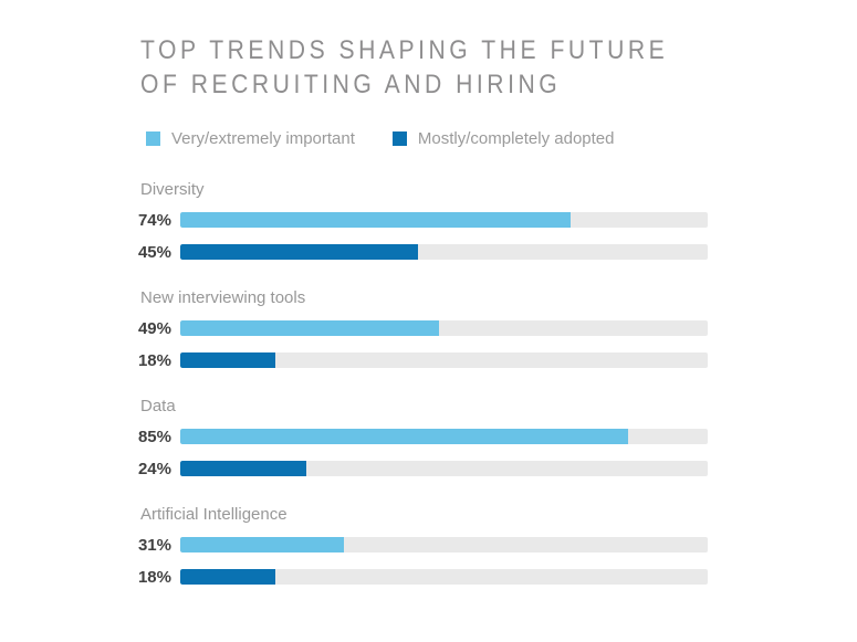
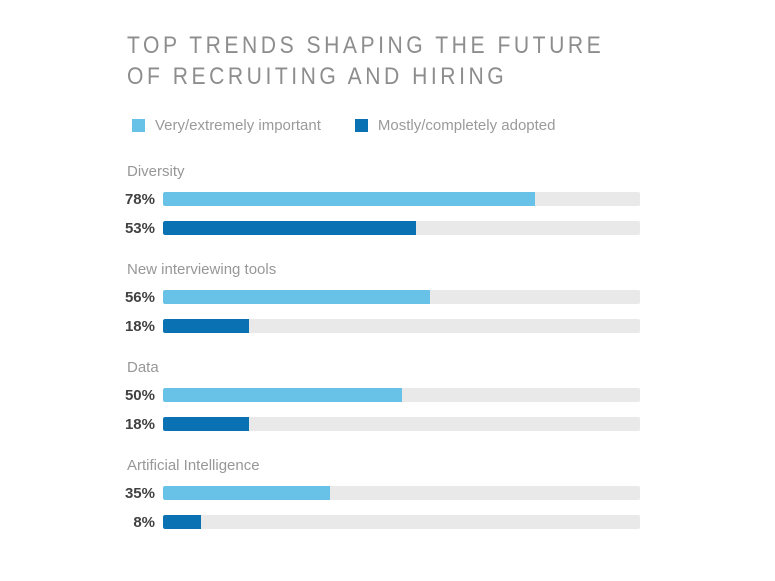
Very/extremely important/Diversity: 74% -> 78%
Mostly/completely adopted/Diversity: 45% -> 53%
Very/extremely important/New interviewing tools: 49% -> 56%
Very/extremely important/Data: 85% -> 50%
Mostly/completely adopted/Data: 24% -> 18%
Very/extremely important/Artificial Intelligence: 31% -> 35%
Mostly/completely adopted/Artificial Intelligence: 18% -> 8%
